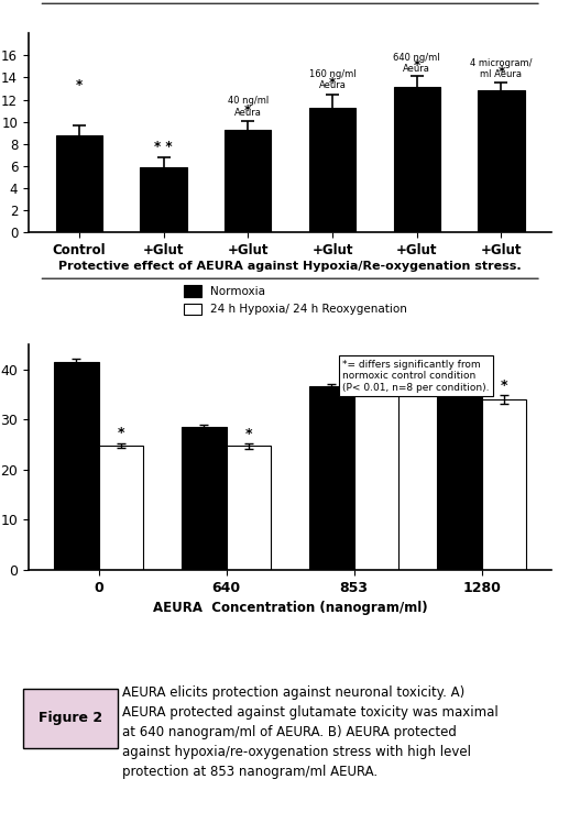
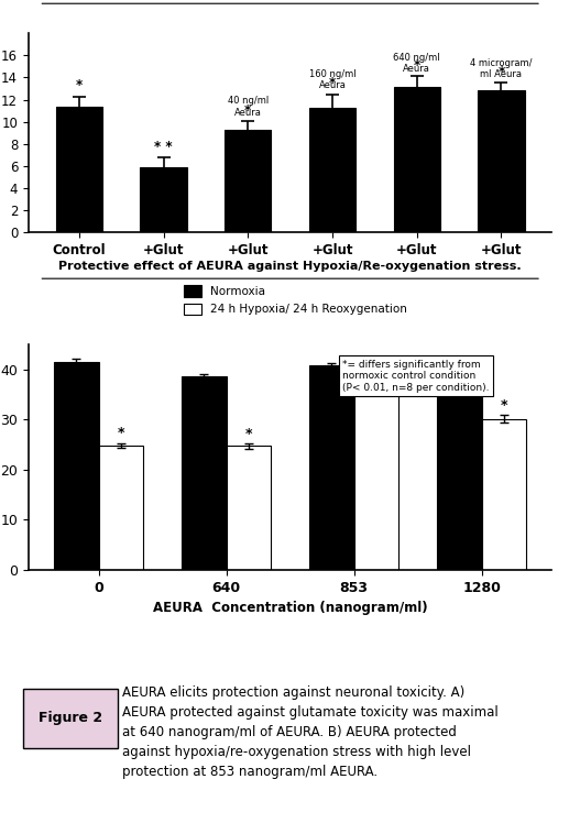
Control: 8.8 -> 11.4
Normoxia/640: 28.5 -> 38.5
Normoxia/853: 36.5 -> 40.8
24 h Hypoxia/ 24 h Reoxygenation/1280: 34.0 -> 30.1
